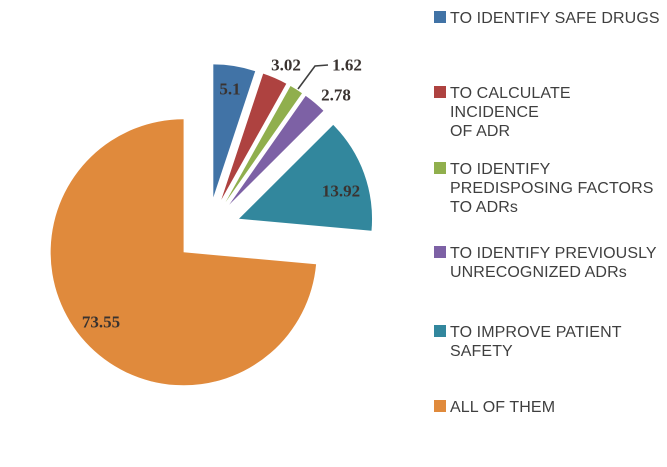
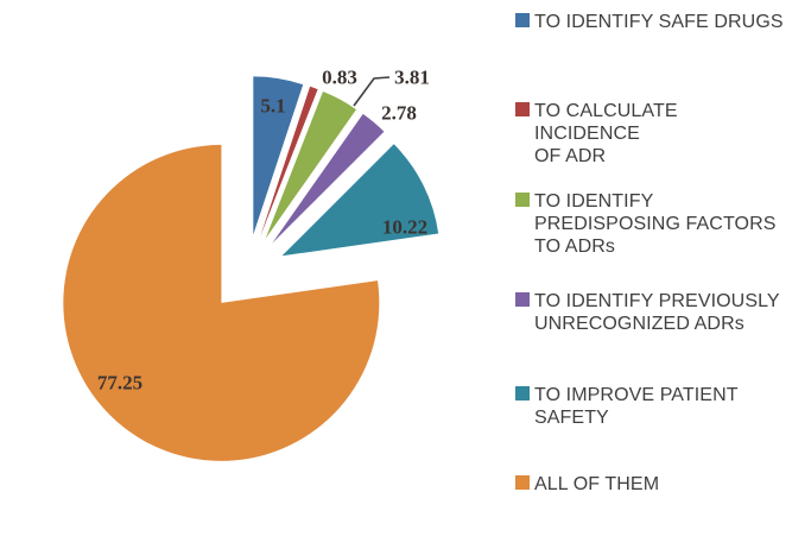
TO CALCULATE INCIDENCE OF ADR: 3.02 -> 0.83
TO IDENTIFY PREDISPOSING FACTORS TO ADRs: 1.62 -> 3.81
TO IMPROVE PATIENT SAFETY: 13.92 -> 10.22
ALL OF THEM: 73.55 -> 77.25
